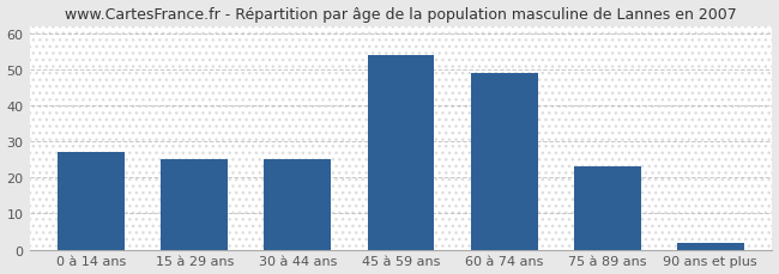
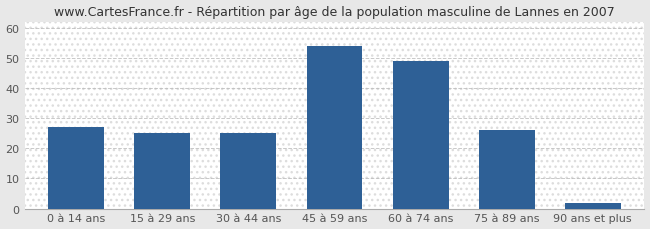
75 à 89 ans: 23 -> 26
